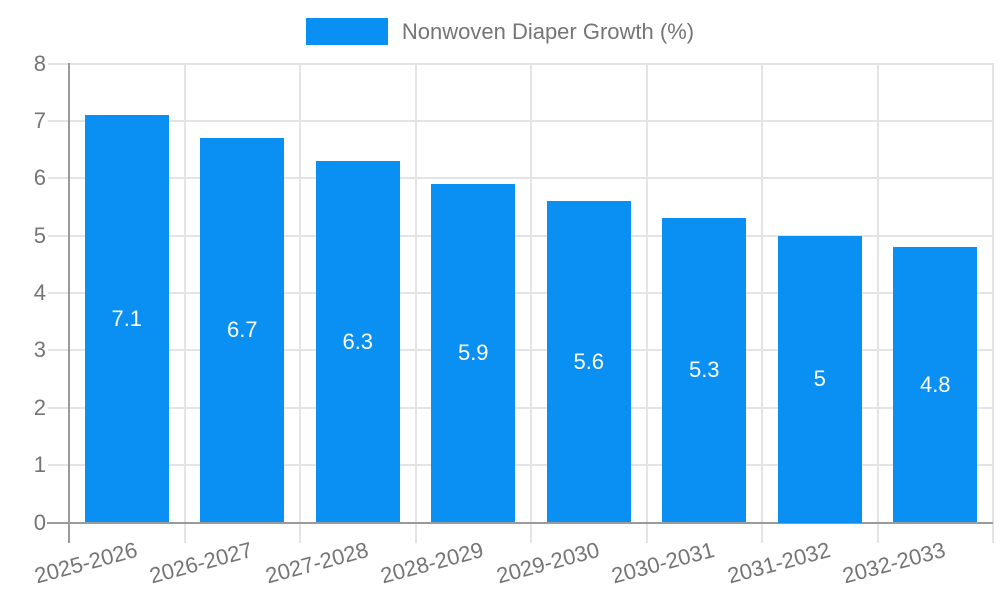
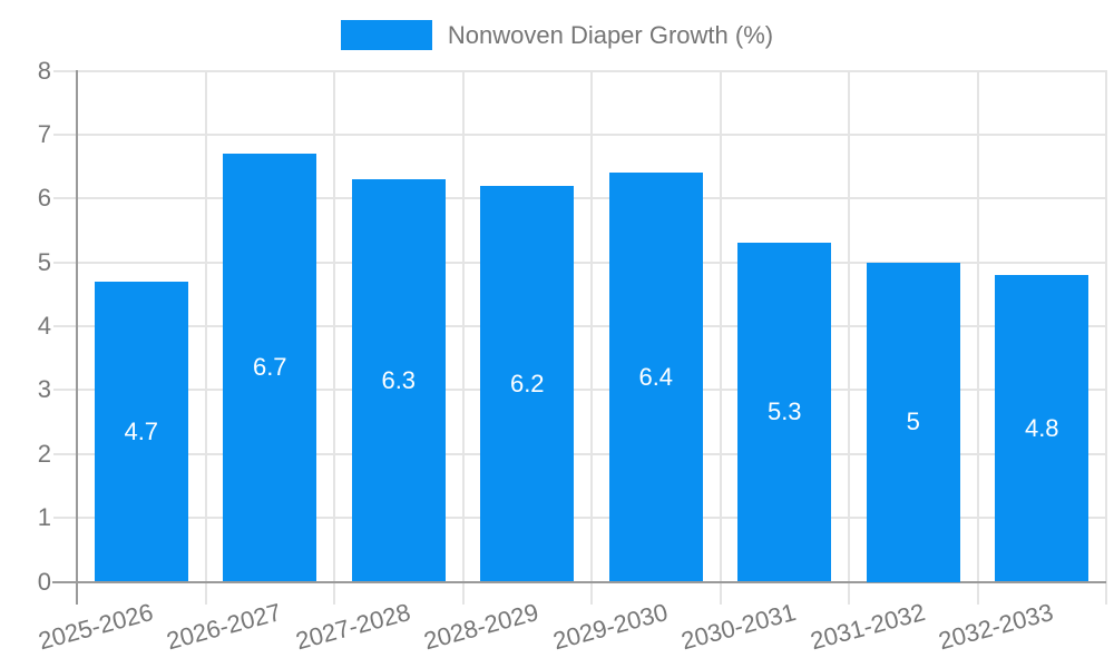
2025-2026: 7.1 -> 4.7
2028-2029: 5.9 -> 6.2
2029-2030: 5.6 -> 6.4
